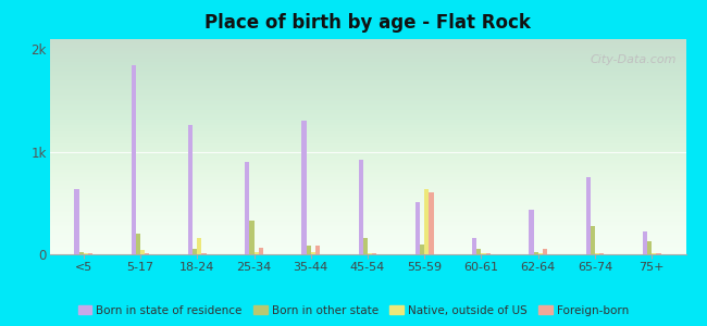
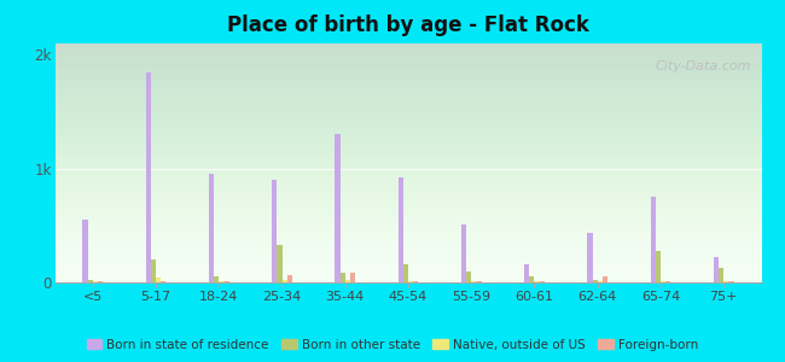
Born in state of residence/<5: 0.64k -> 0.55k
Born in state of residence/18-24: 1.26k -> 0.95k
Native, outside of US/18-24: 0.16k -> 0.02k
Native, outside of US/55-59: 0.64k -> 0.01k
Foreign-born/55-59: 0.60k -> 0.01k
